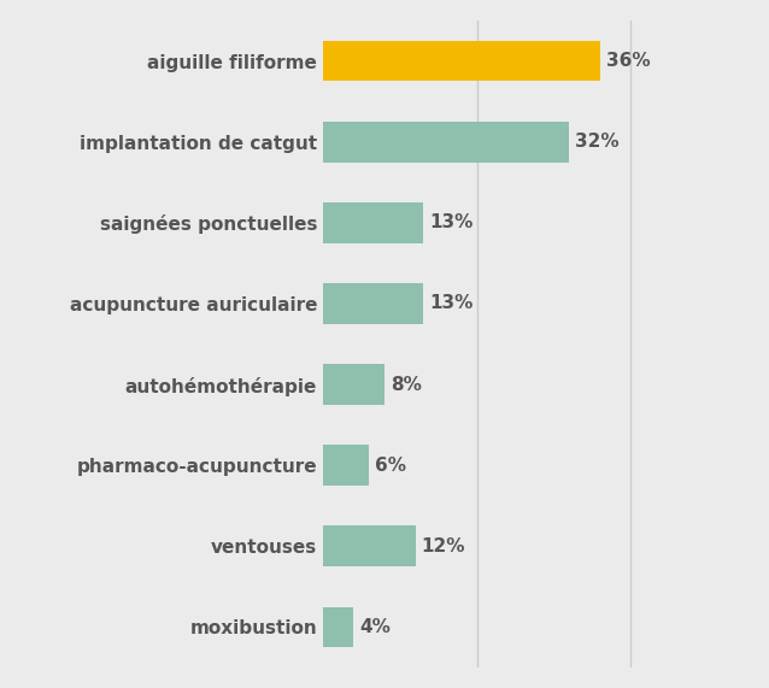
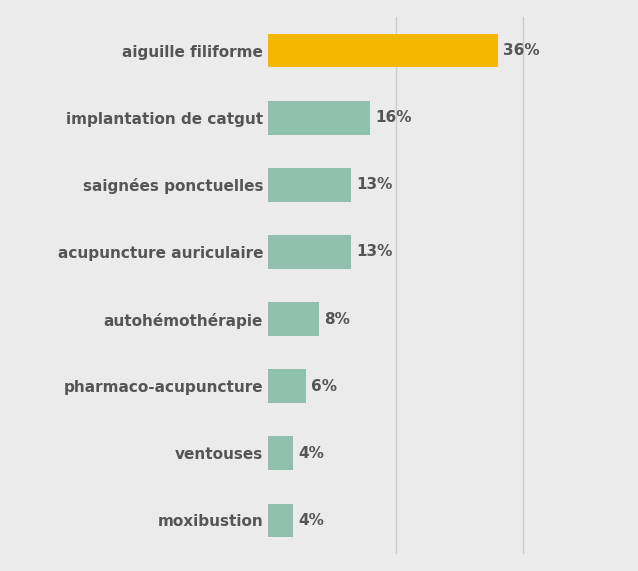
implantation de catgut: 32% -> 16%
ventouses: 12% -> 4%
